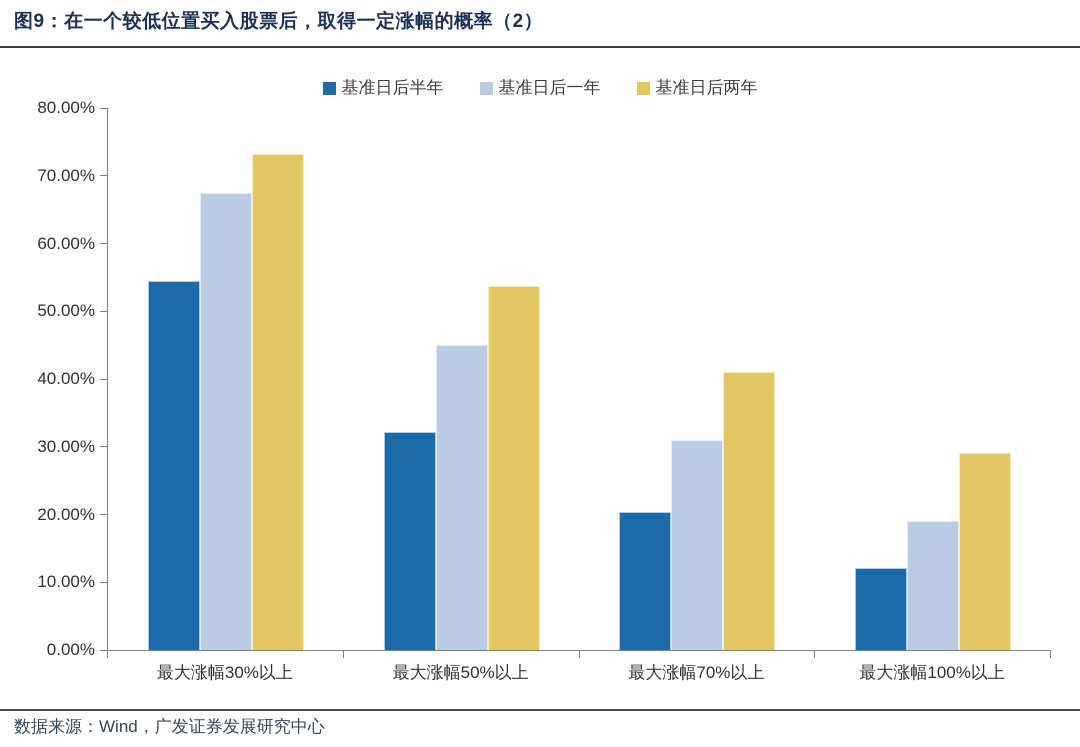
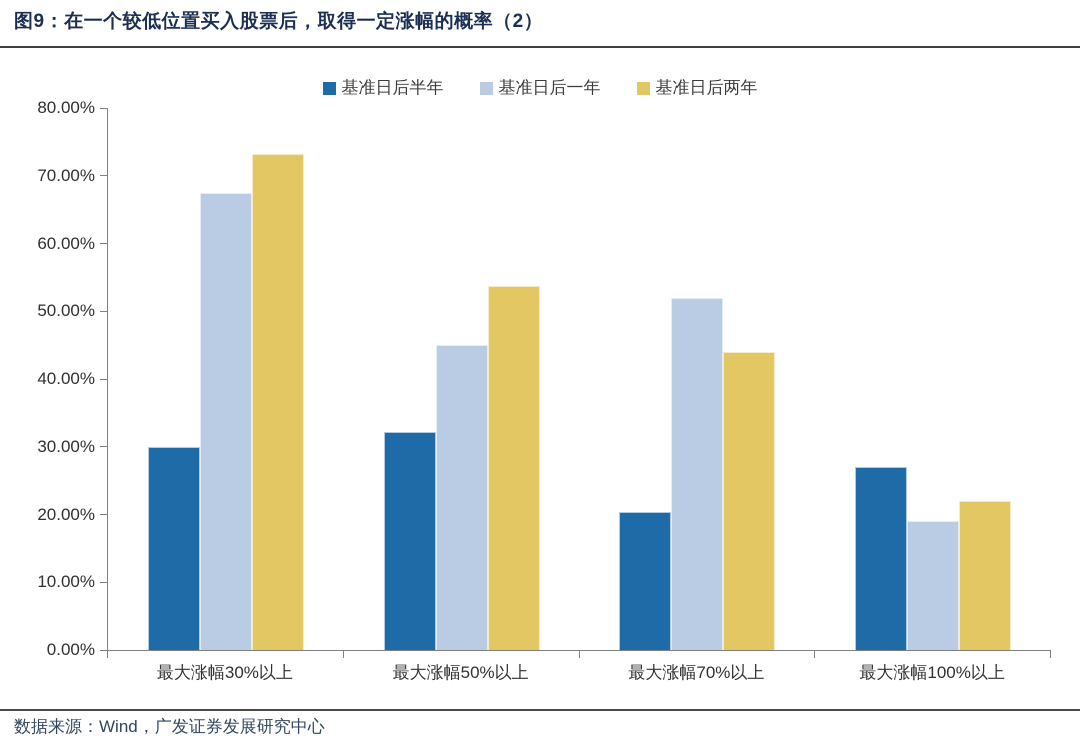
基准日后半年/最大涨幅30%以上: 54% -> 30%
基准日后一年/最大涨幅70%以上: 31% -> 52%
基准日后两年/最大涨幅70%以上: 41% -> 44%
基准日后半年/最大涨幅100%以上: 12% -> 27%
基准日后两年/最大涨幅100%以上: 29% -> 22%
